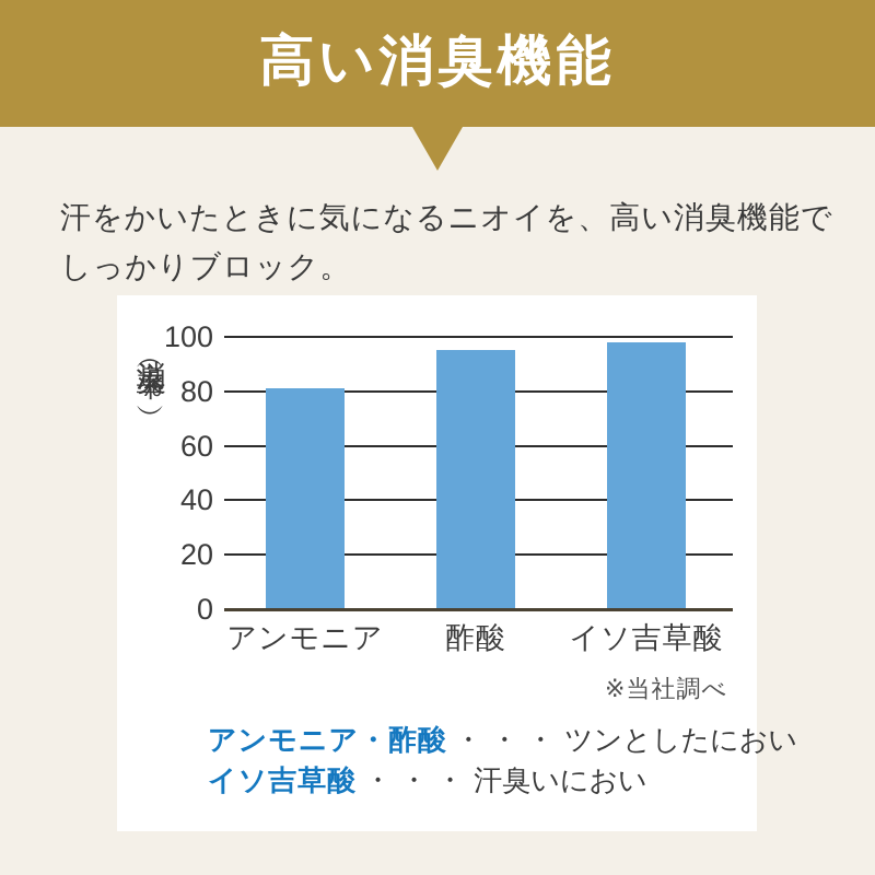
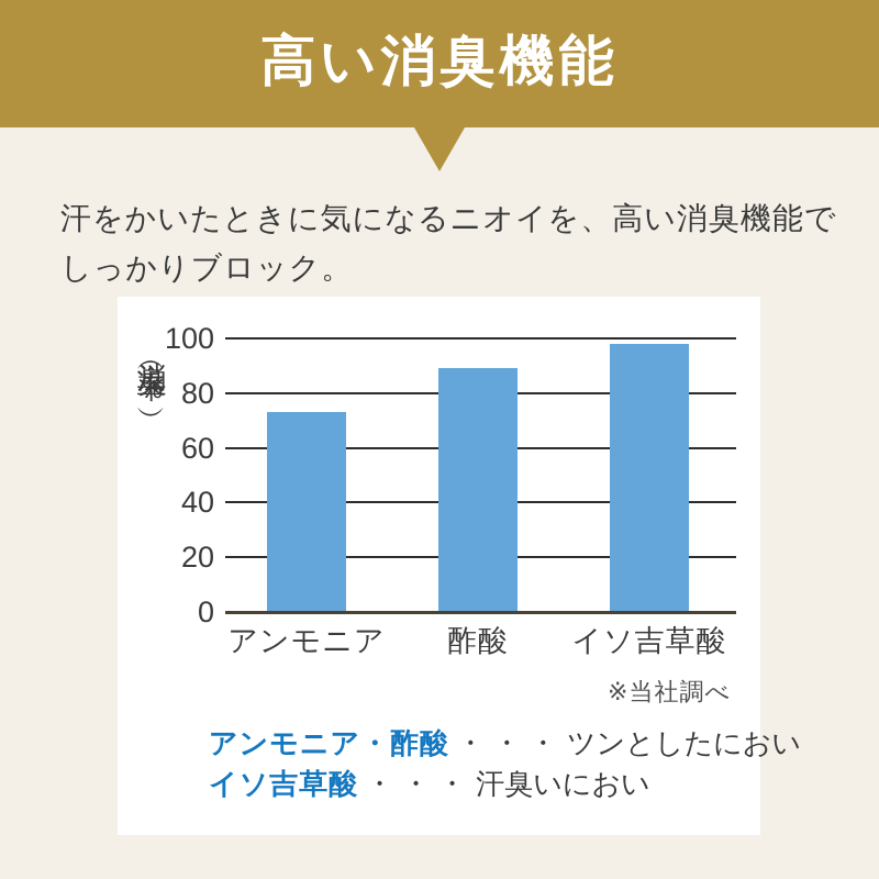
アンモニア: 81 -> 73
酢酸: 95 -> 89
